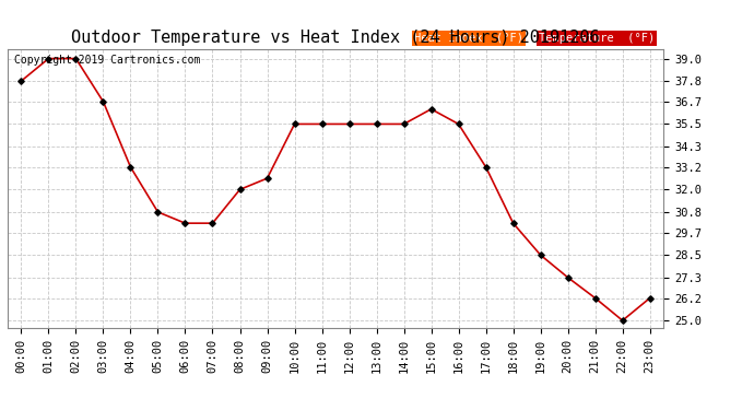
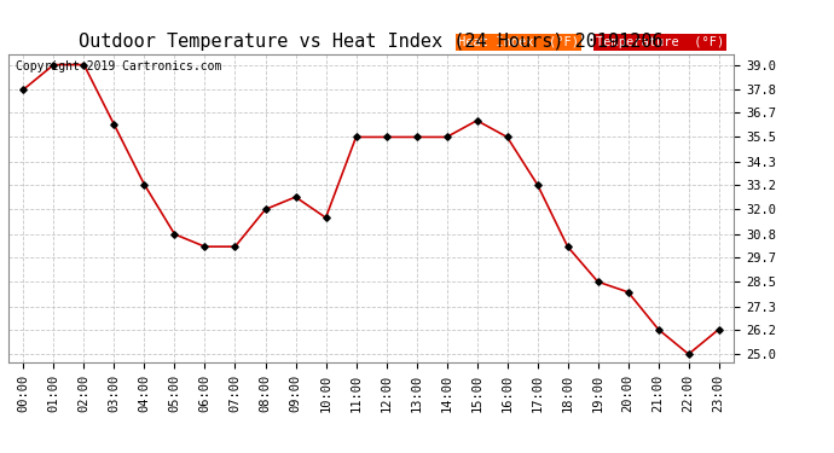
03:00: 36.7 -> 36.1
10:00: 35.5 -> 31.6
20:00: 27.3 -> 28.0
